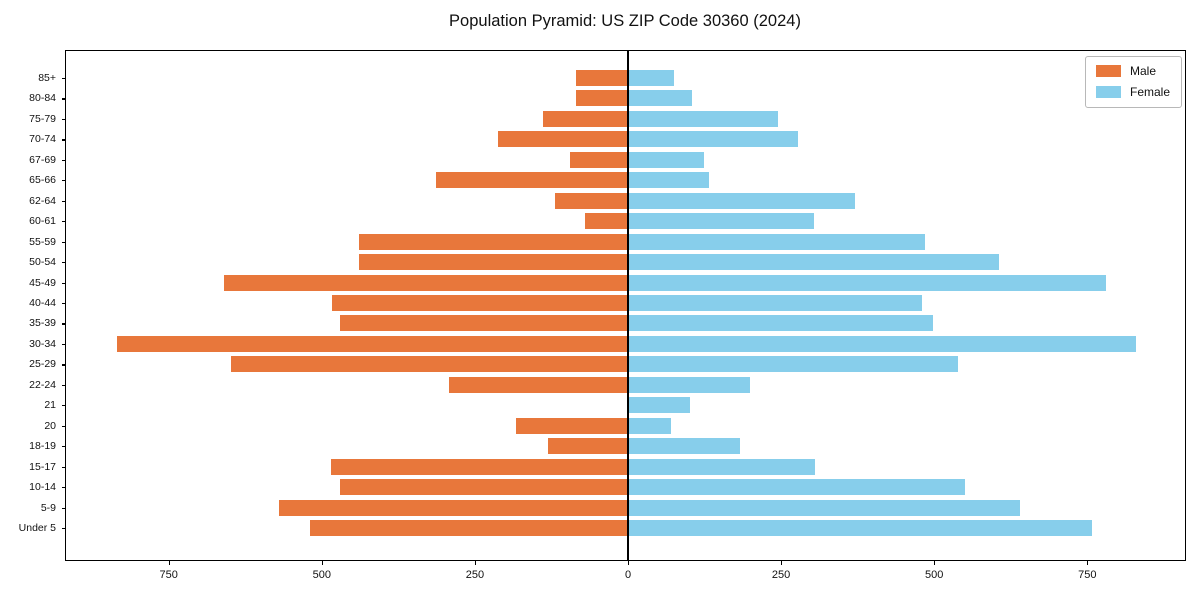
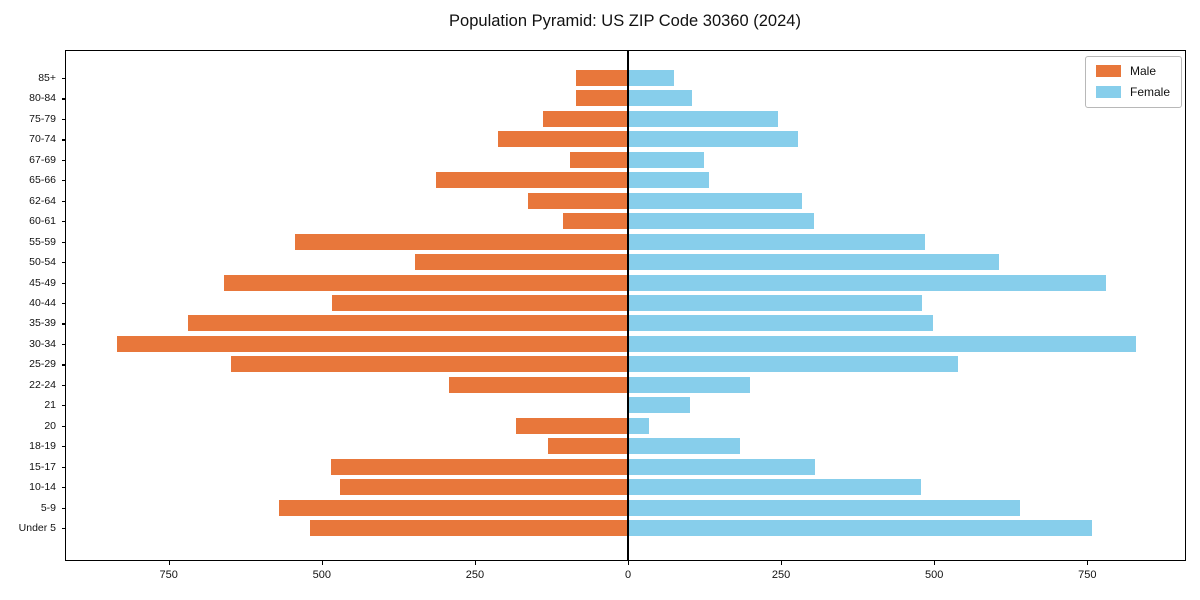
Male/62-64: 120 -> 160
Female/62-64: 370 -> 280
Male/60-61: 70 -> 110
Male/55-59: 440 -> 540
Male/50-54: 440 -> 350
Male/35-39: 470 -> 720
Female/20: 70 -> 40
Female/10-14: 550 -> 480
